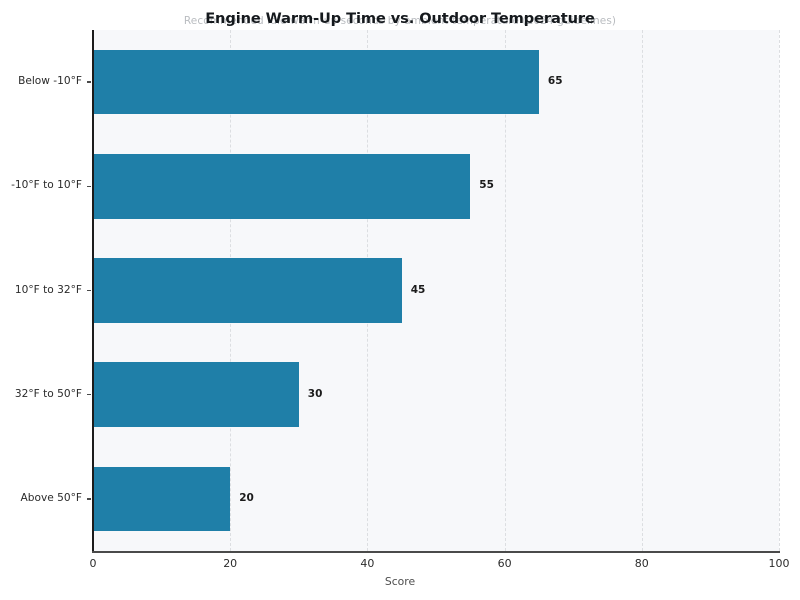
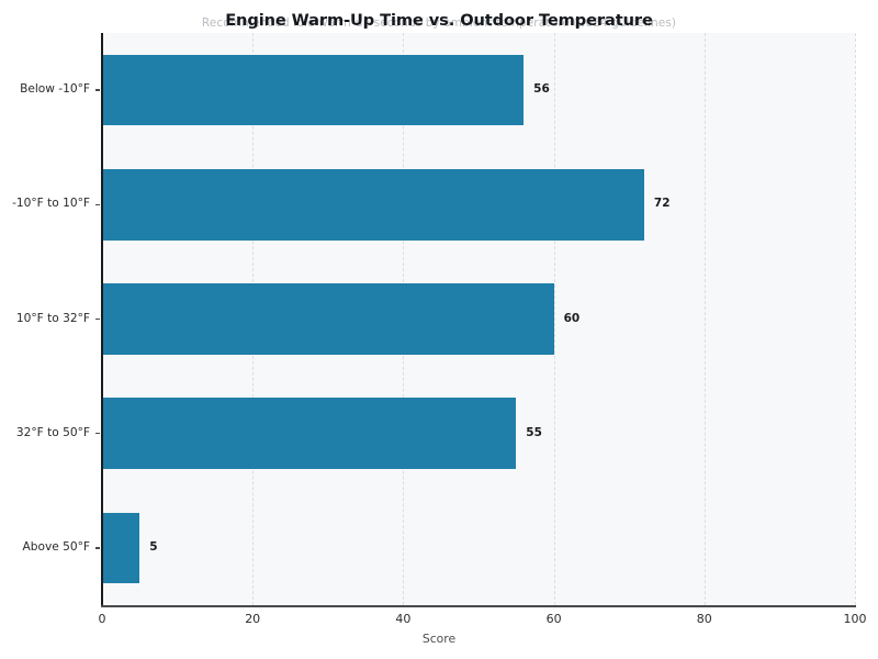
Below -10°F: 65 -> 56
-10°F to 10°F: 55 -> 72
10°F to 32°F: 45 -> 60
32°F to 50°F: 30 -> 55
Above 50°F: 20 -> 5
